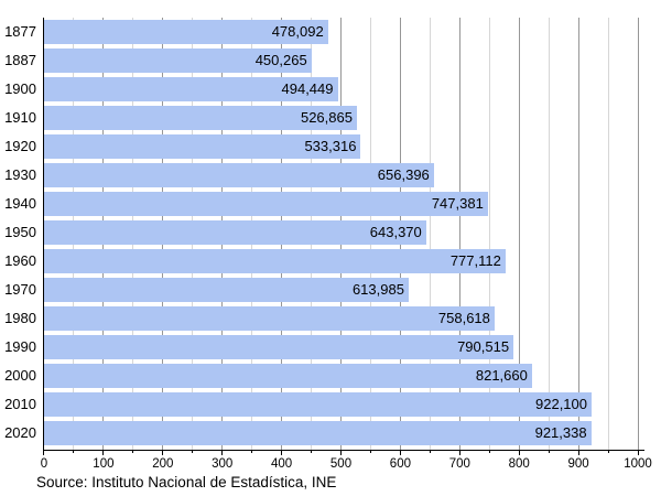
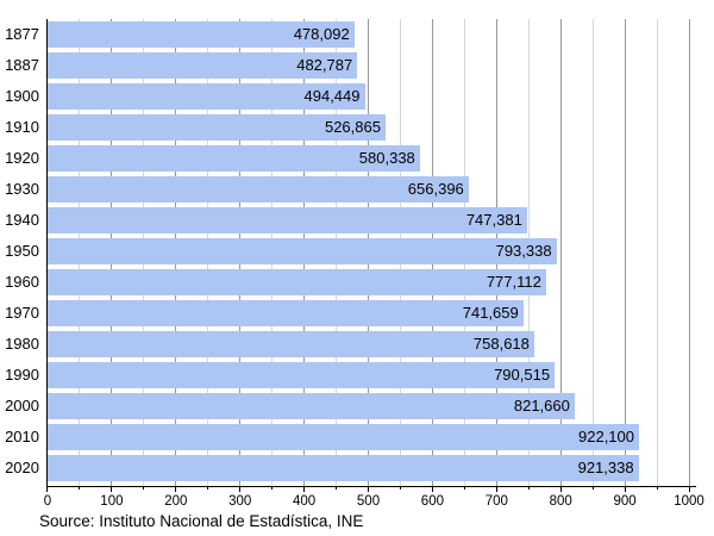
1887: 450,265 -> 482,787
1920: 533,316 -> 580,338
1950: 643,370 -> 793,338
1970: 613,985 -> 741,659
